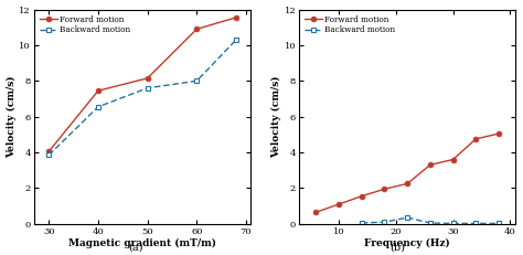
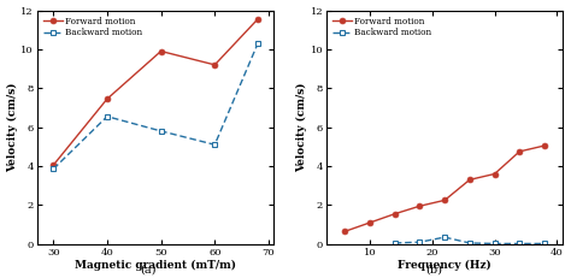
Forward motion/50: 8.2 -> 9.9
Backward motion/50: 7.6 -> 5.8
Forward motion/60: 10.9 -> 9.2
Backward motion/60: 8.0 -> 5.1
